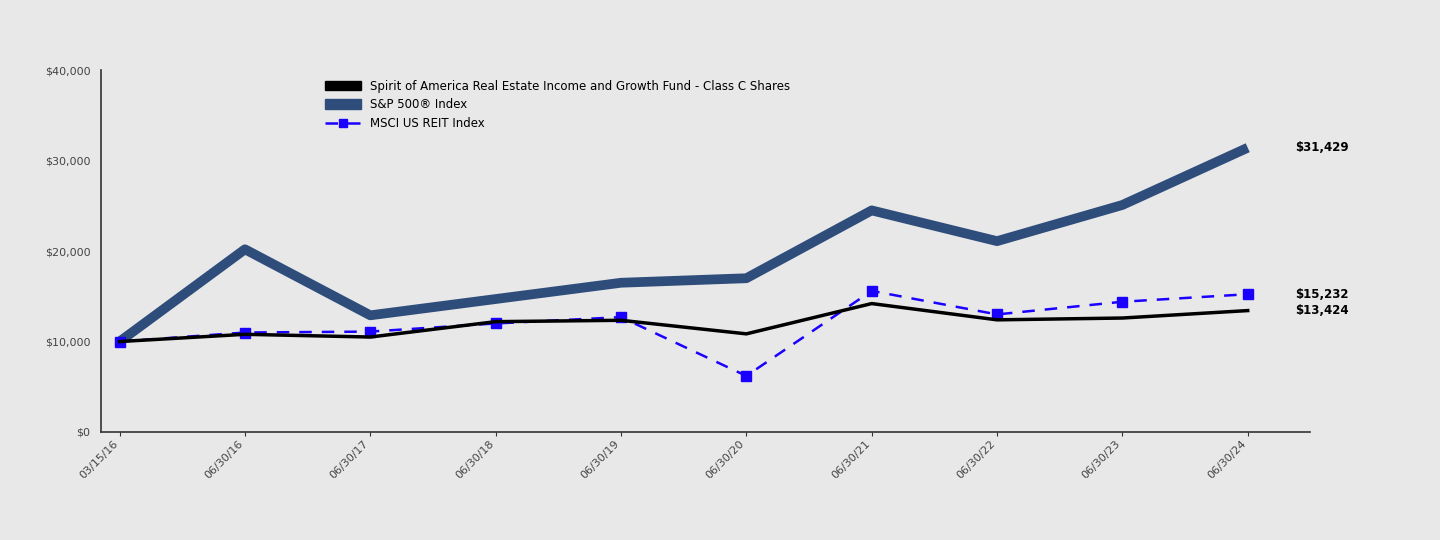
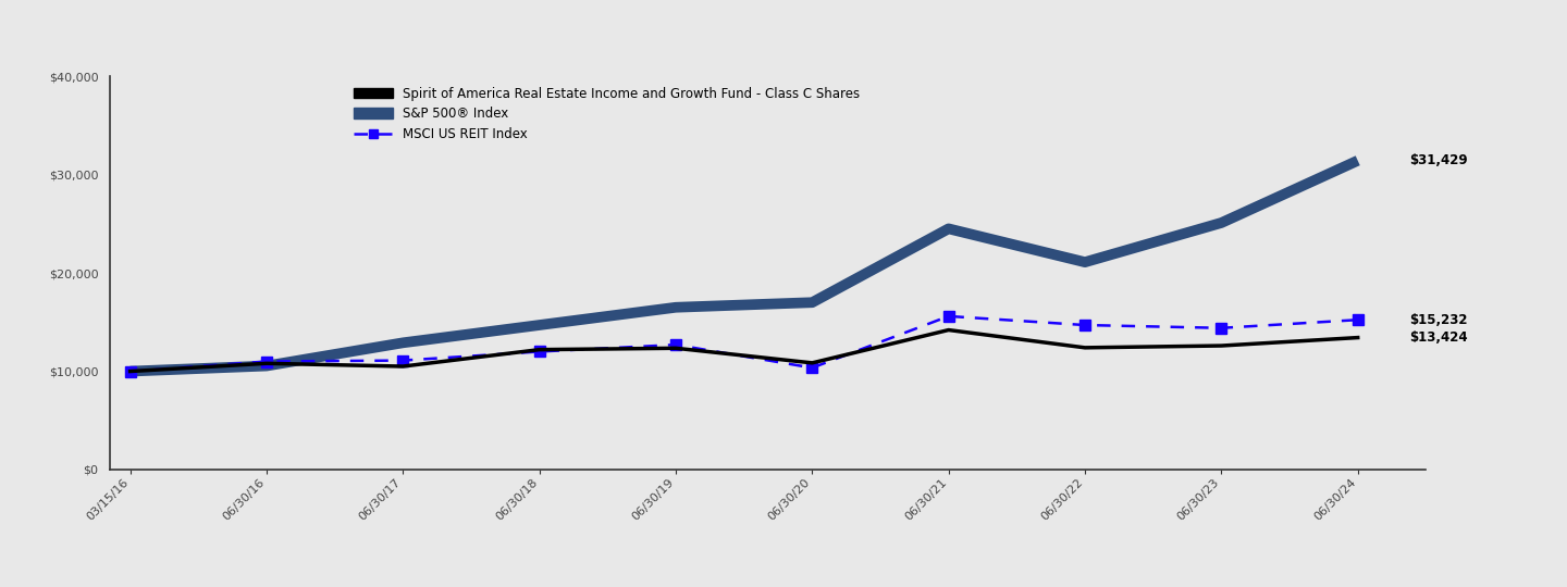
S&P 500® Index/06/30/16: $20,200 -> $10,600
MSCI US REIT Index/06/30/20: $6,200 -> $10,400
MSCI US REIT Index/06/30/22: $13,000 -> $14,700
